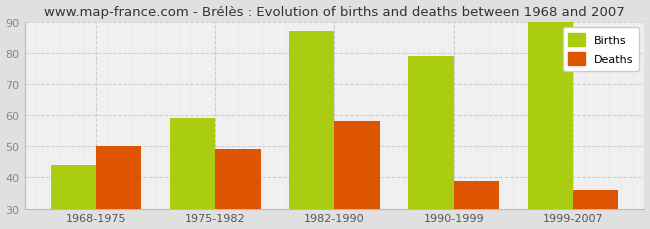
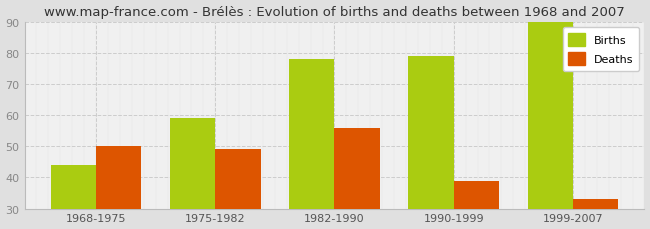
Births/1982-1990: 87 -> 78
Deaths/1982-1990: 58 -> 56
Deaths/1999-2007: 36 -> 33
